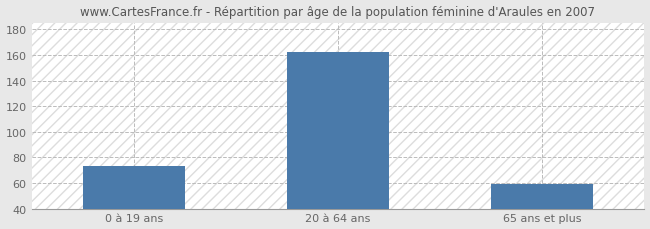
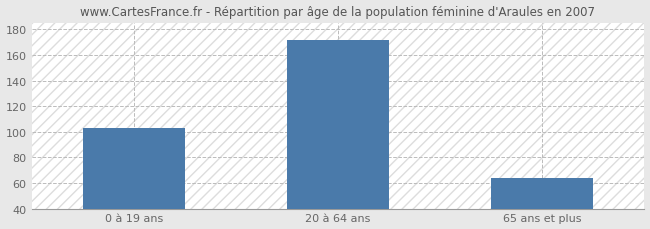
0 à 19 ans: 73 -> 103
20 à 64 ans: 162 -> 172
65 ans et plus: 59 -> 64
